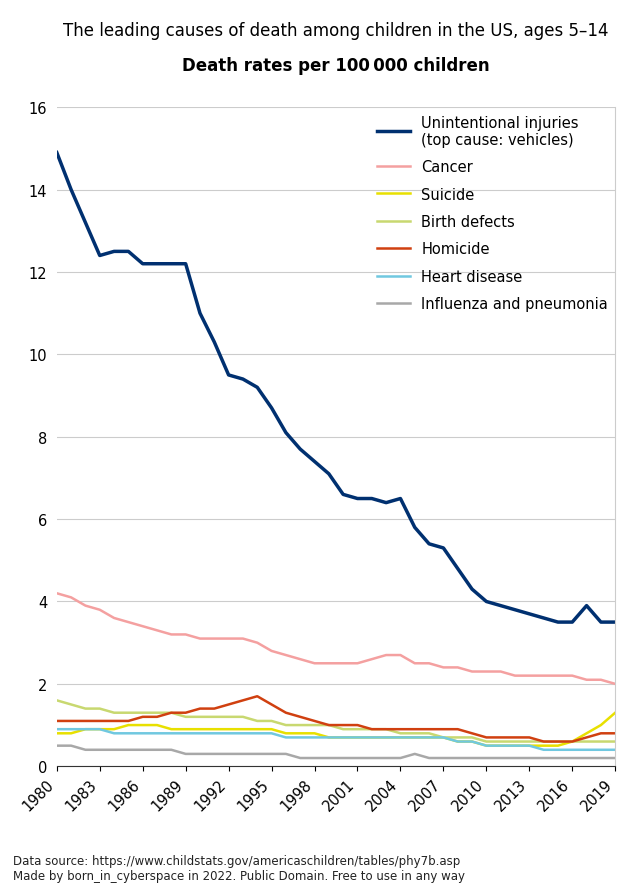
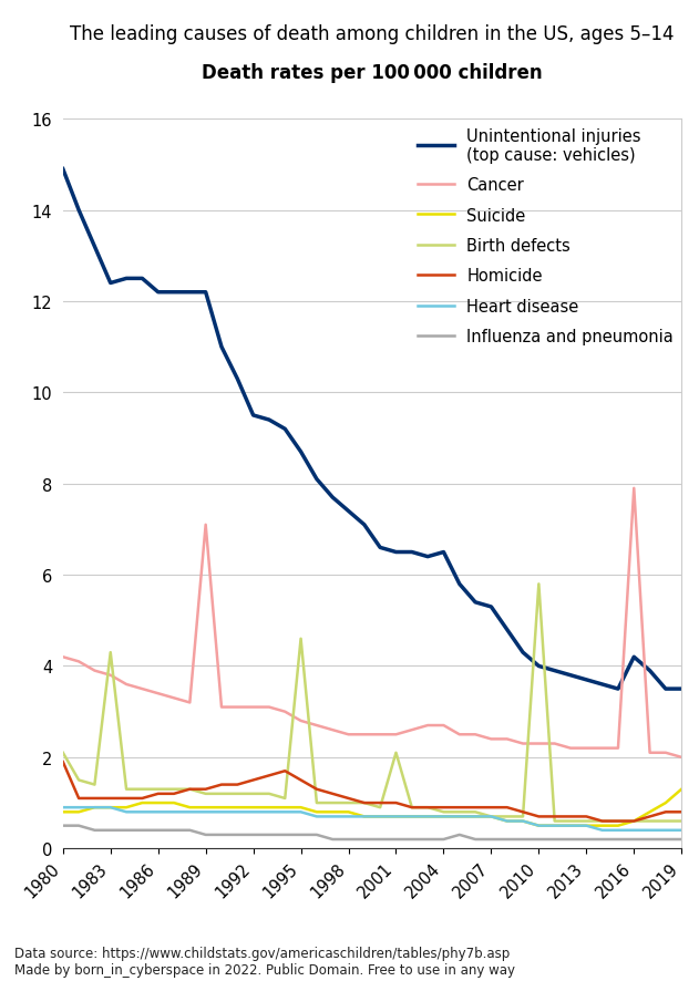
Birth defects/1980: 1.6 -> 2.1
Homicide/1980: 1.1 -> 1.9
Birth defects/1983: 1.4 -> 4.3
Cancer/1989: 3.2 -> 7.1
Birth defects/1995: 1.1 -> 4.6
Birth defects/2001: 0.9 -> 2.1
Birth defects/2010: 0.6 -> 5.8
Unintentional injuries (top cause: vehicles)/2016: 3.5 -> 4.2
Cancer/2016: 2.2 -> 7.9
